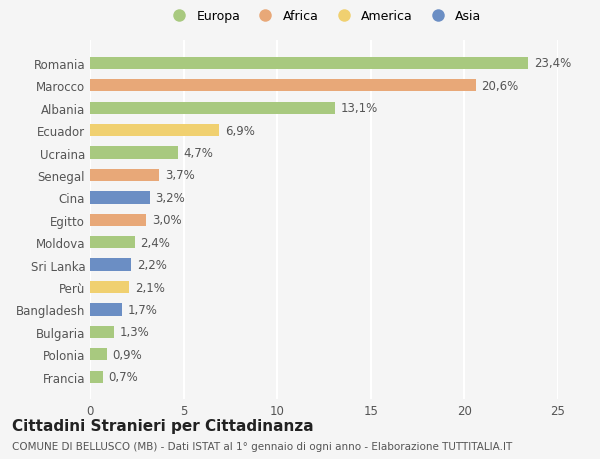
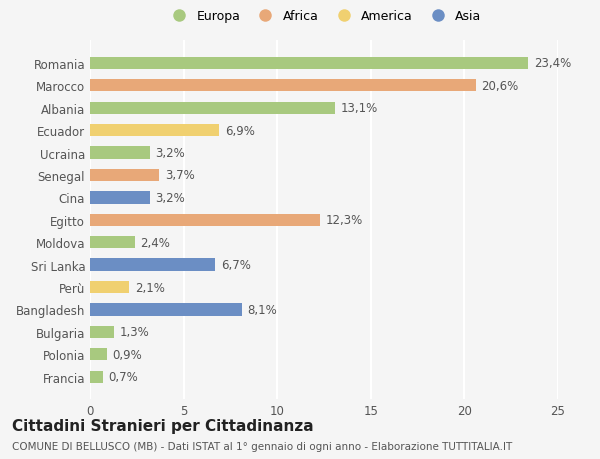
Ucraina: 4,7% -> 3,2%
Egitto: 3,0% -> 12,3%
Sri Lanka: 2,2% -> 6,7%
Bangladesh: 1,7% -> 8,1%
